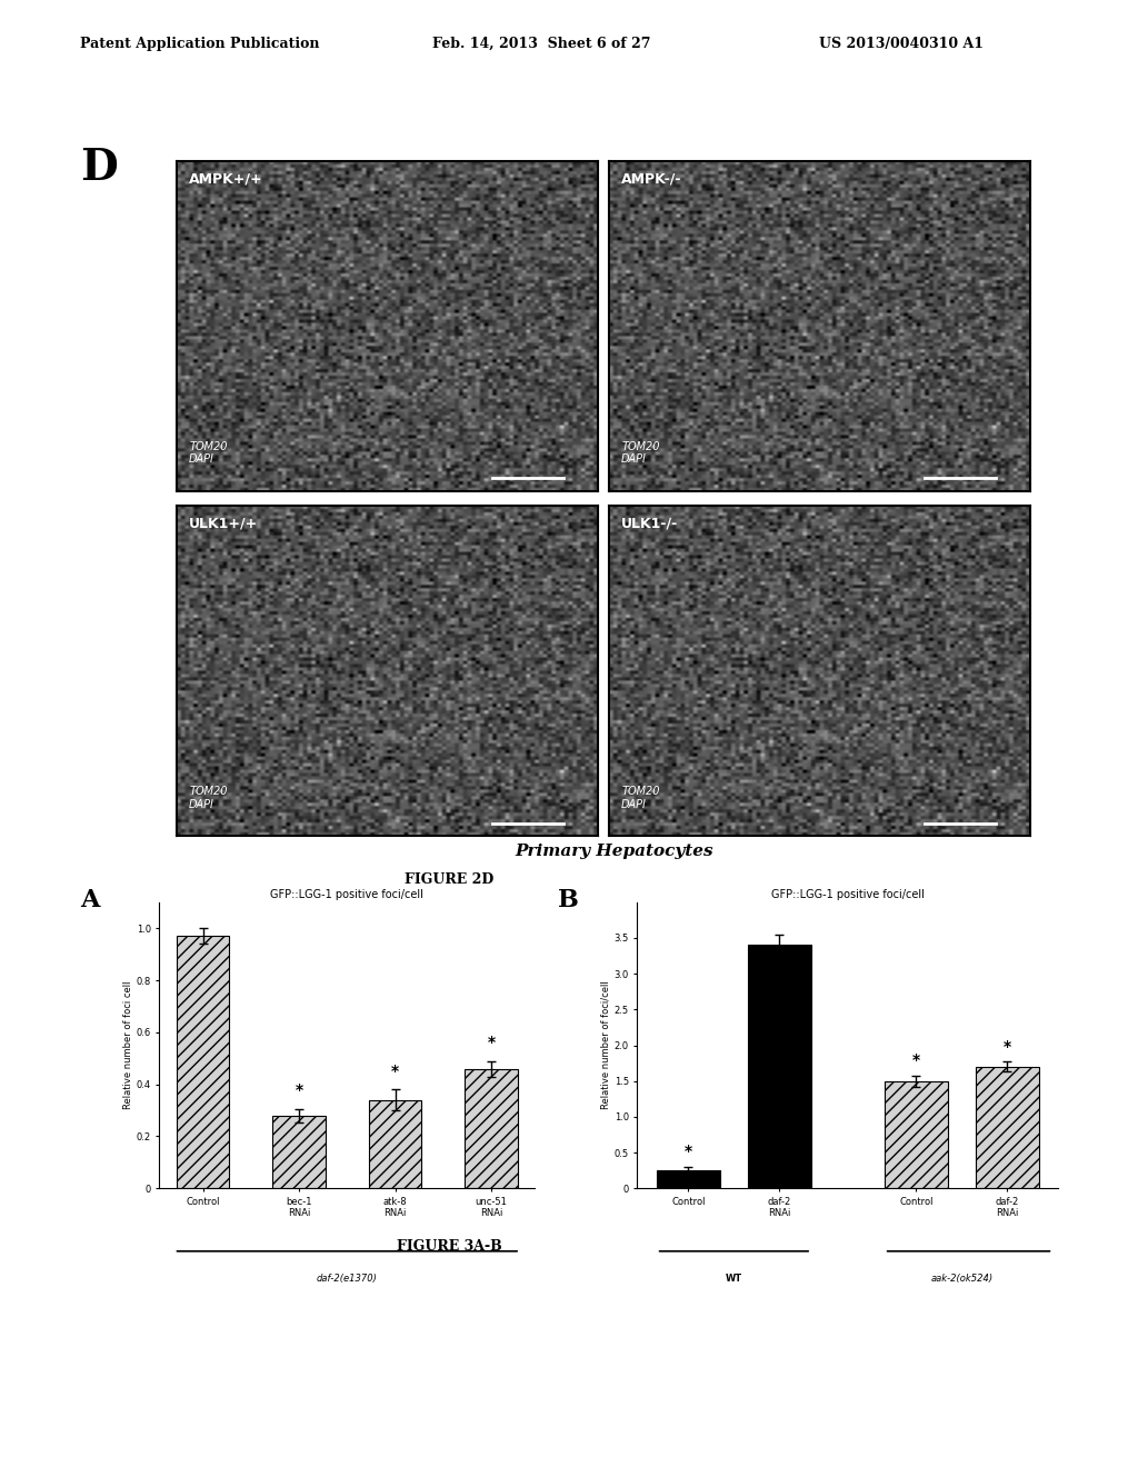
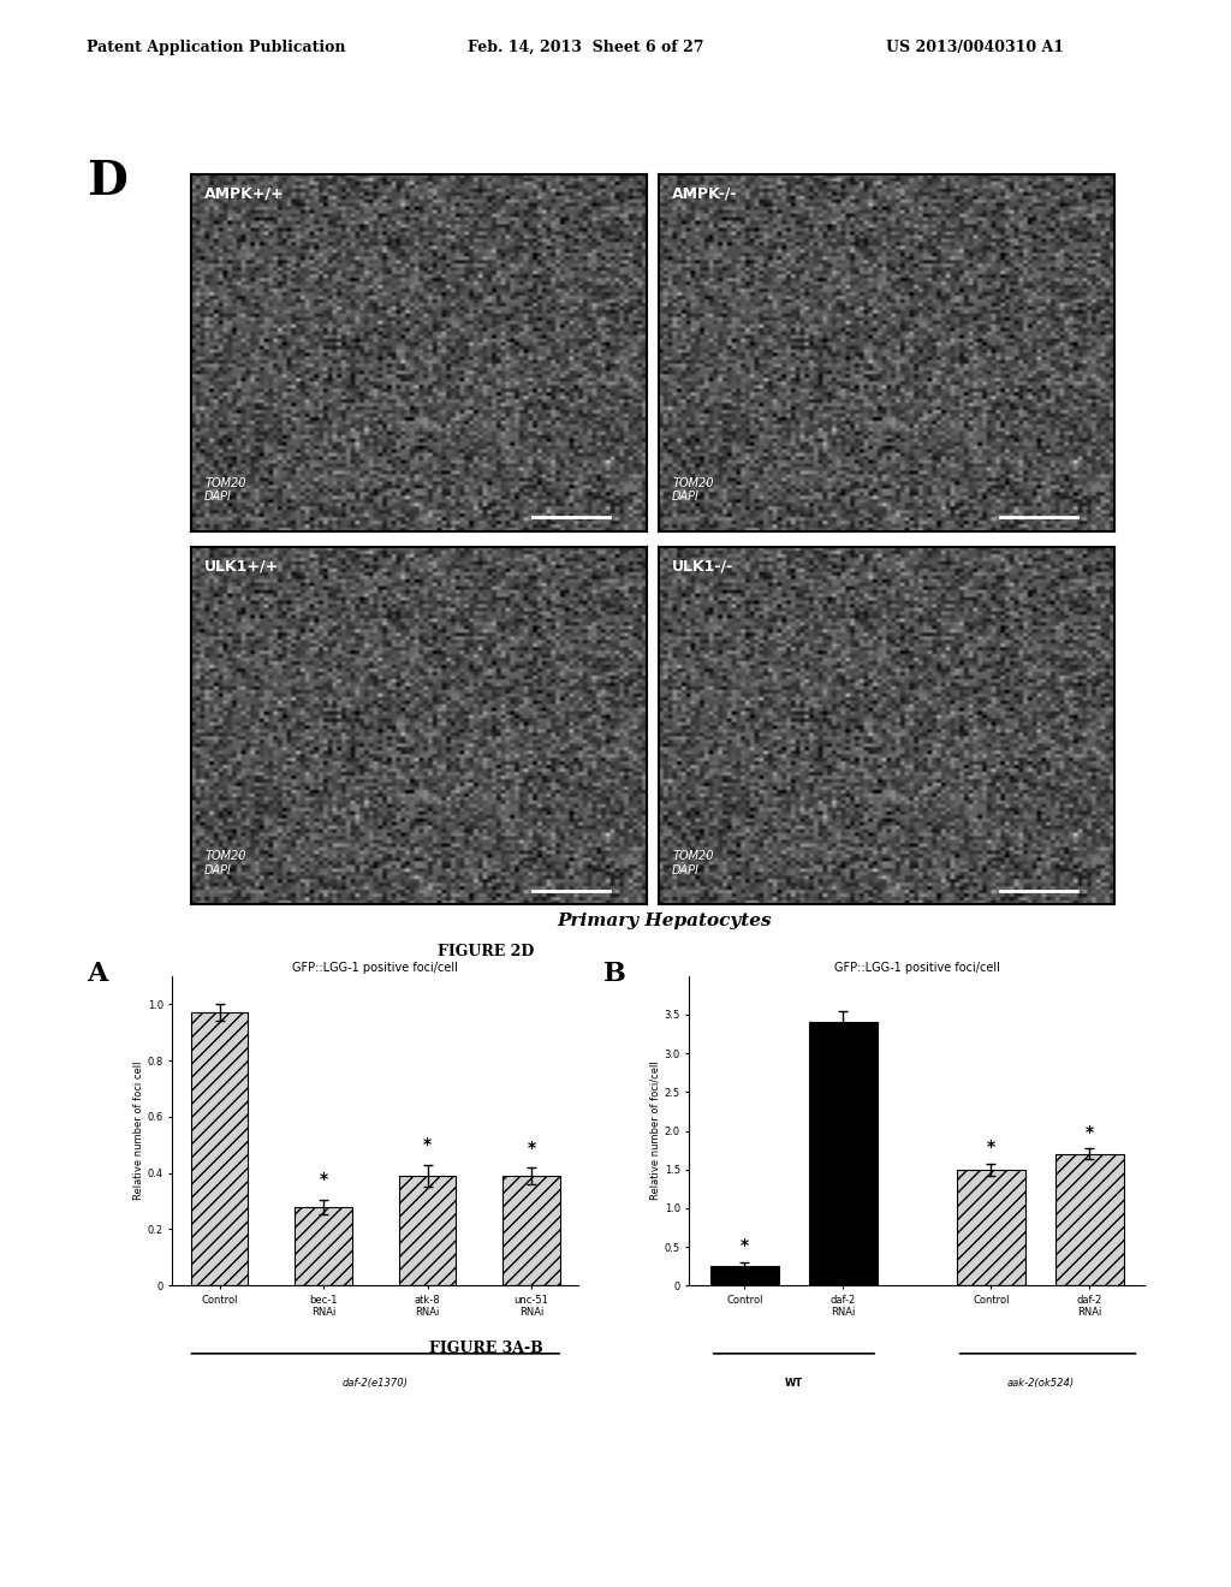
atk-8 RNAi: 0.34 -> 0.39
unc-51 RNAi: 0.46 -> 0.39
